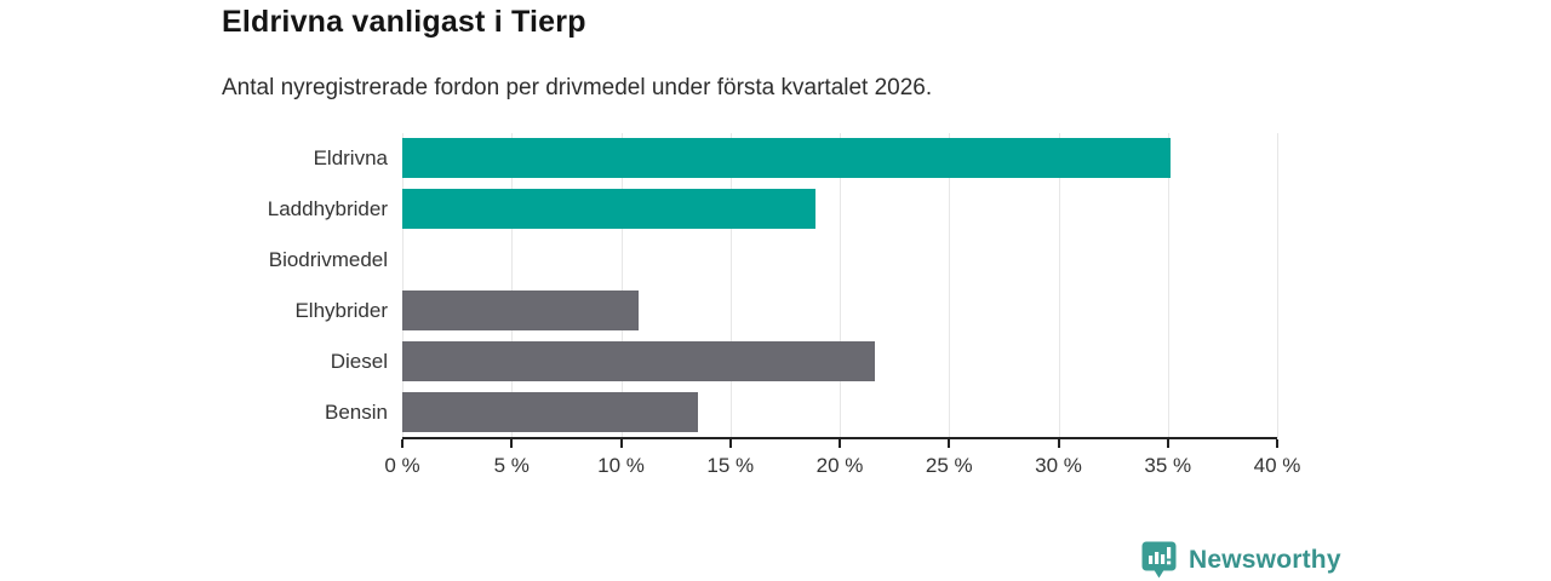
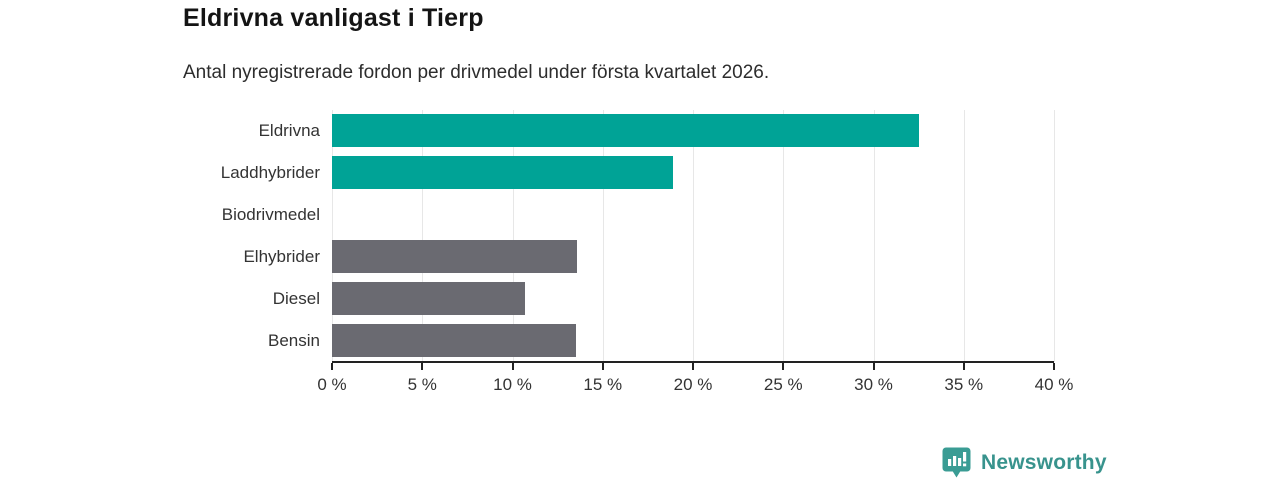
Eldrivna: 35.1% -> 32.5%
Elhybrider: 10.8% -> 13.6%
Diesel: 21.6% -> 10.7%
